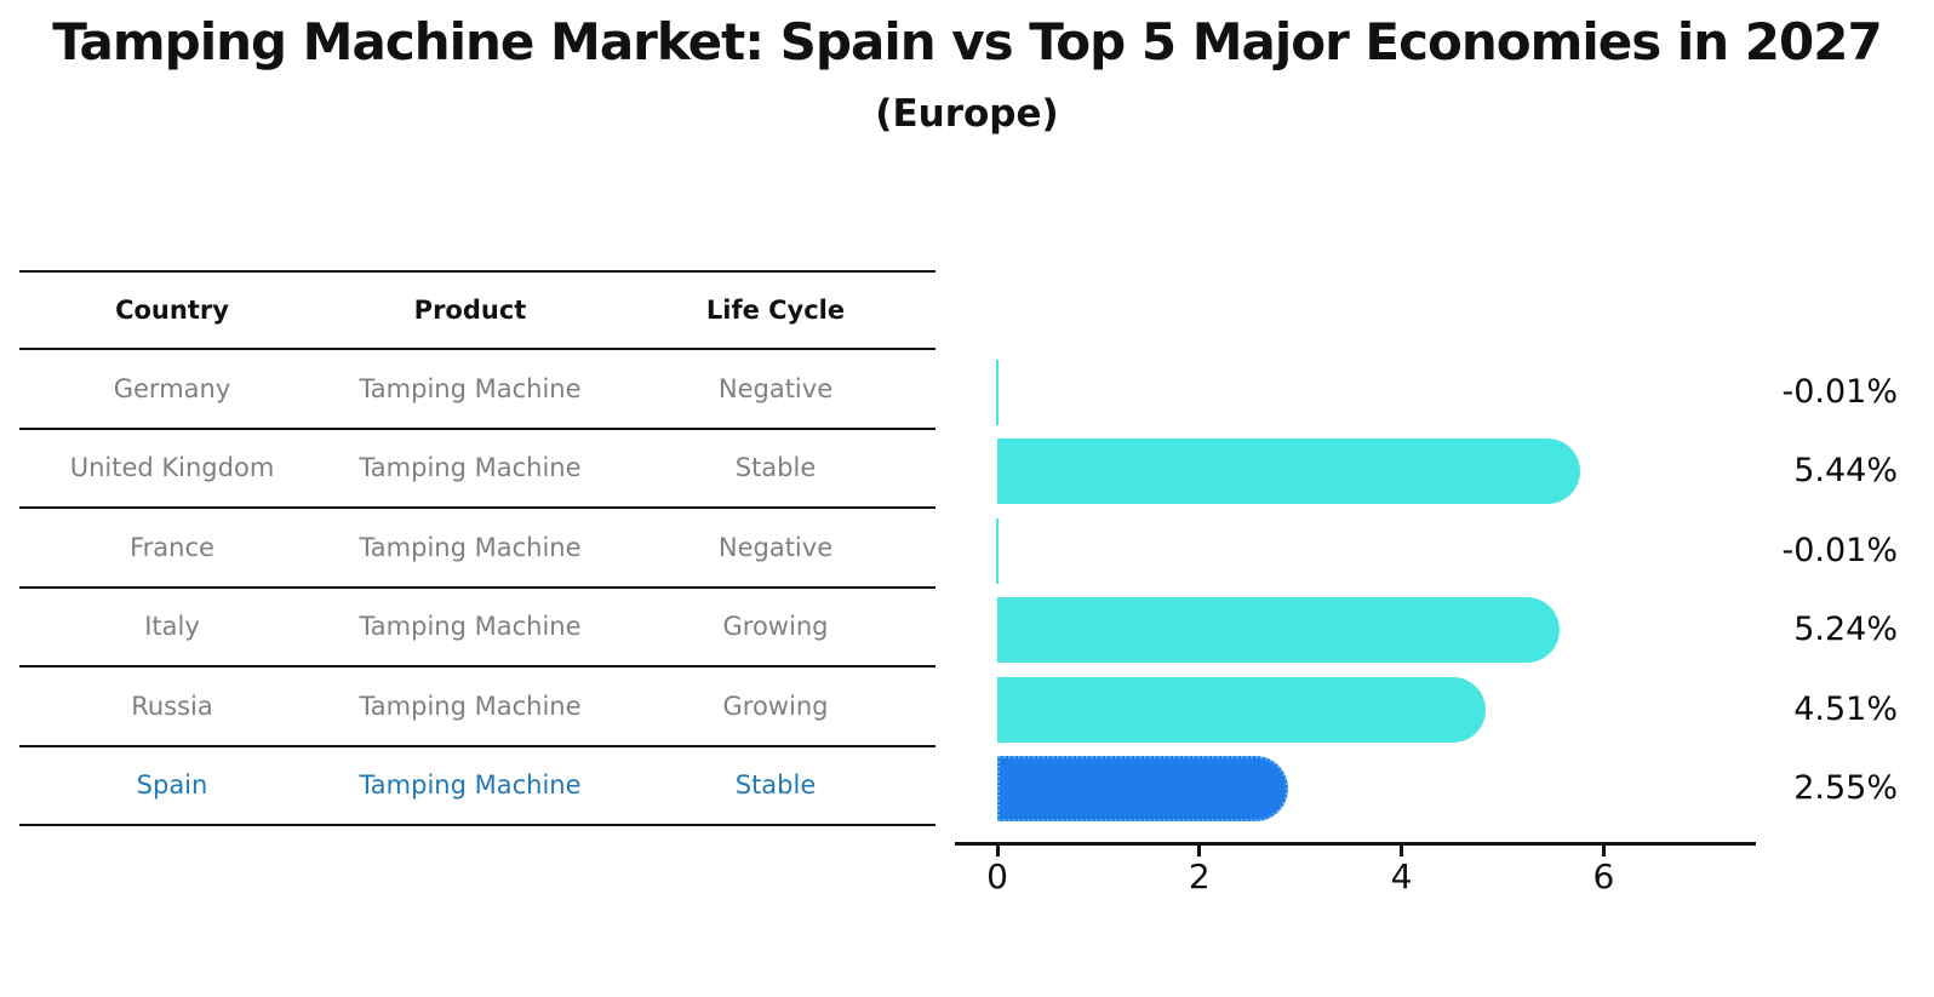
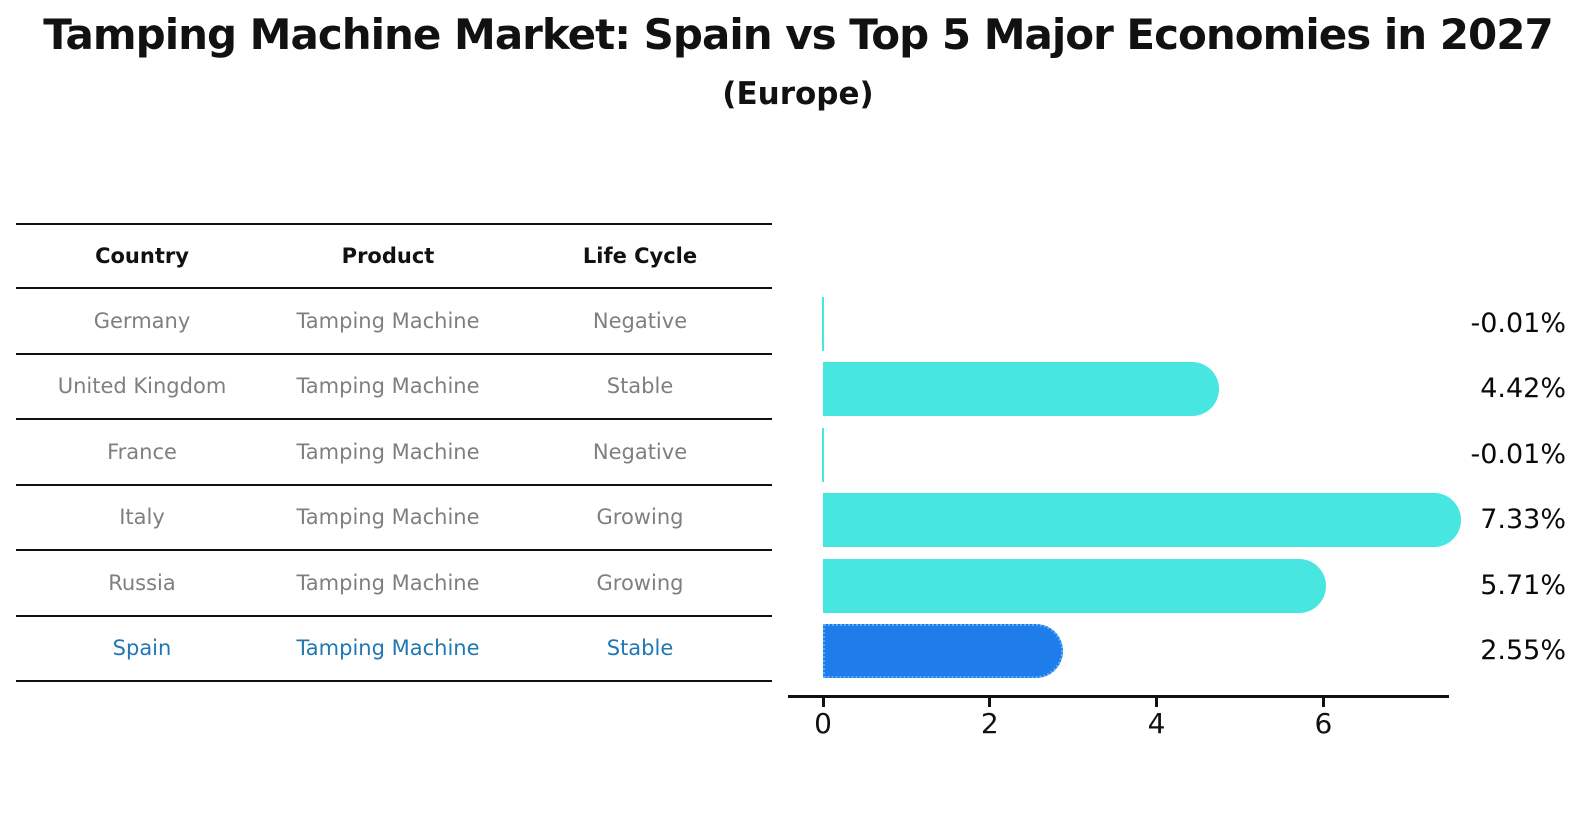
United Kingdom: 5.44% -> 4.42%
Italy: 5.24% -> 7.33%
Russia: 4.51% -> 5.71%
